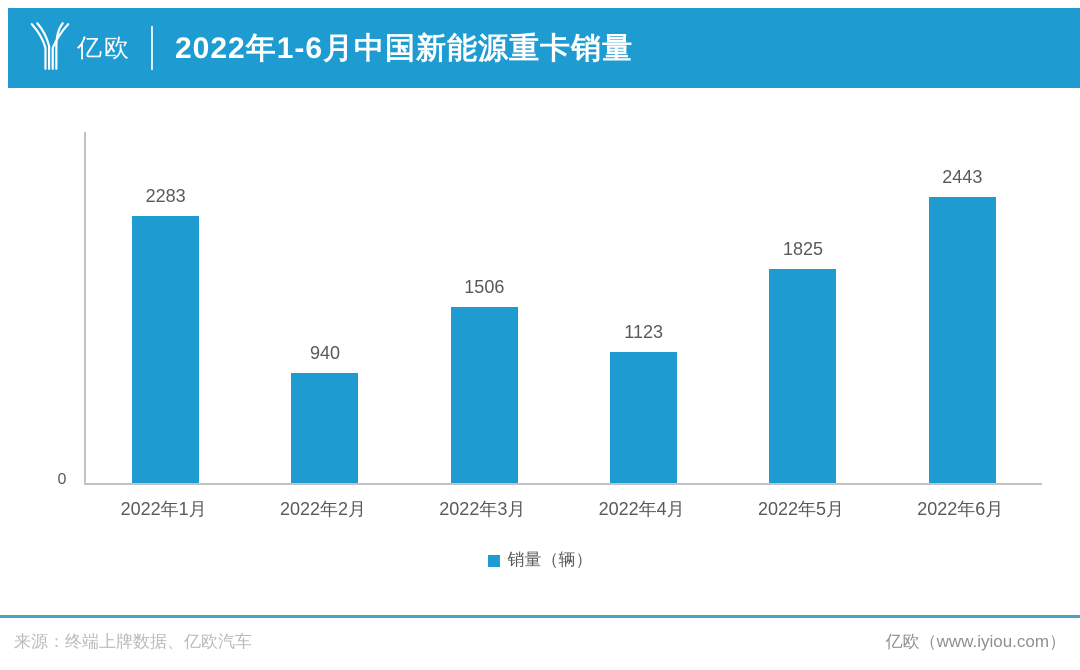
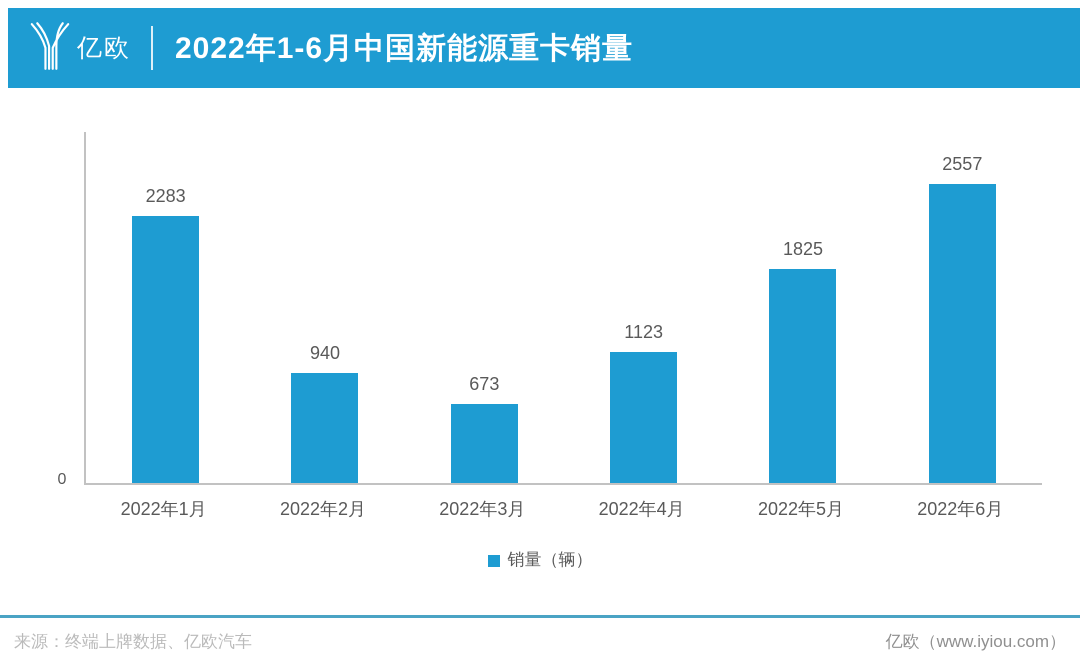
2022年3月: 1506 -> 673
2022年6月: 2443 -> 2557
